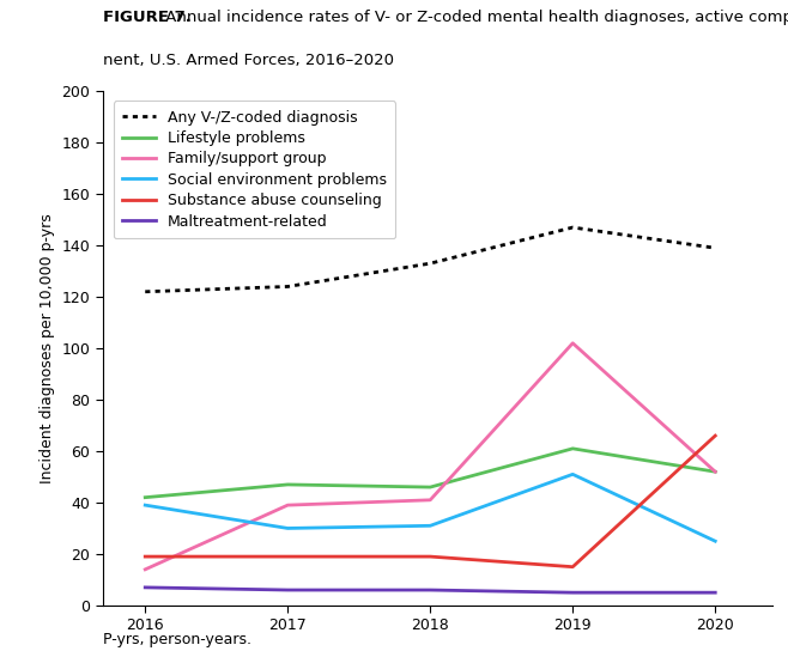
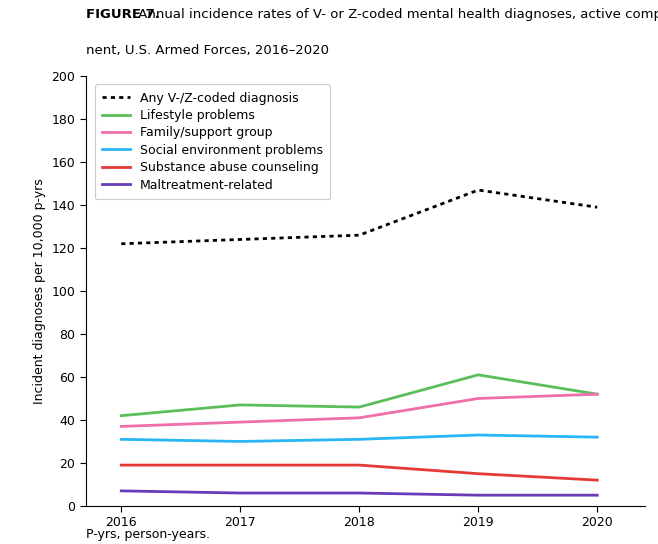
Family/support group/2016: 14 -> 37
Social environment problems/2016: 39 -> 31
Any V-/Z-coded diagnosis/2018: 133 -> 126
Family/support group/2019: 102 -> 50
Social environment problems/2019: 51 -> 33
Social environment problems/2020: 25 -> 32
Substance abuse counseling/2020: 66 -> 12
